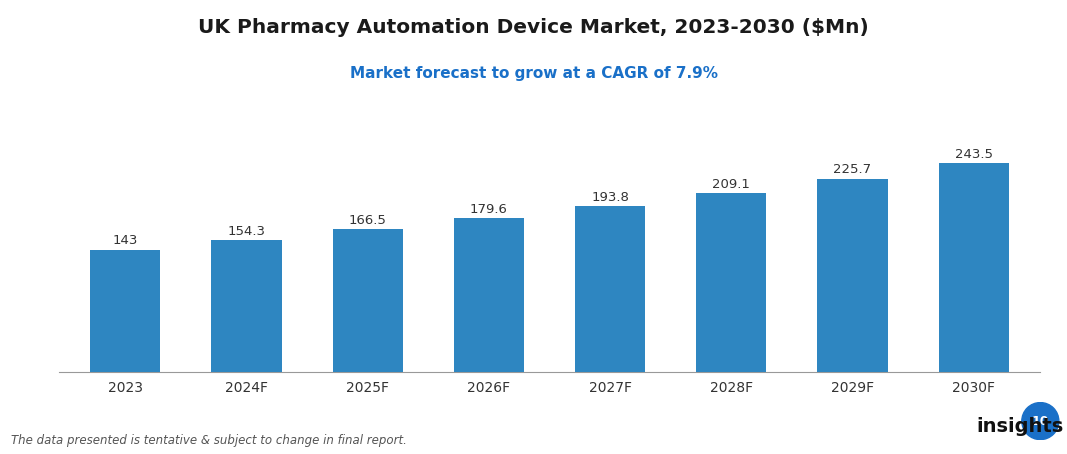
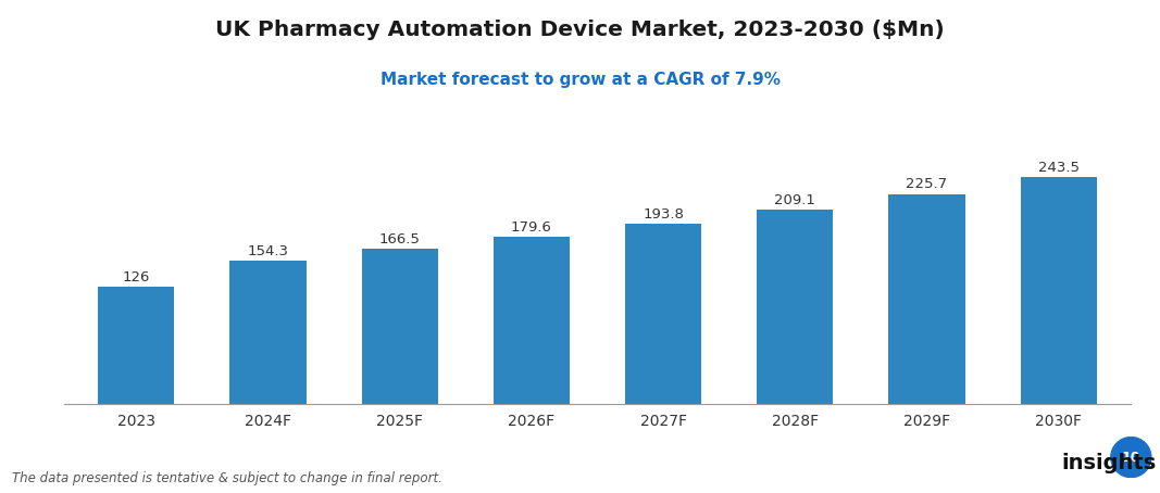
2023: 143 -> 126
